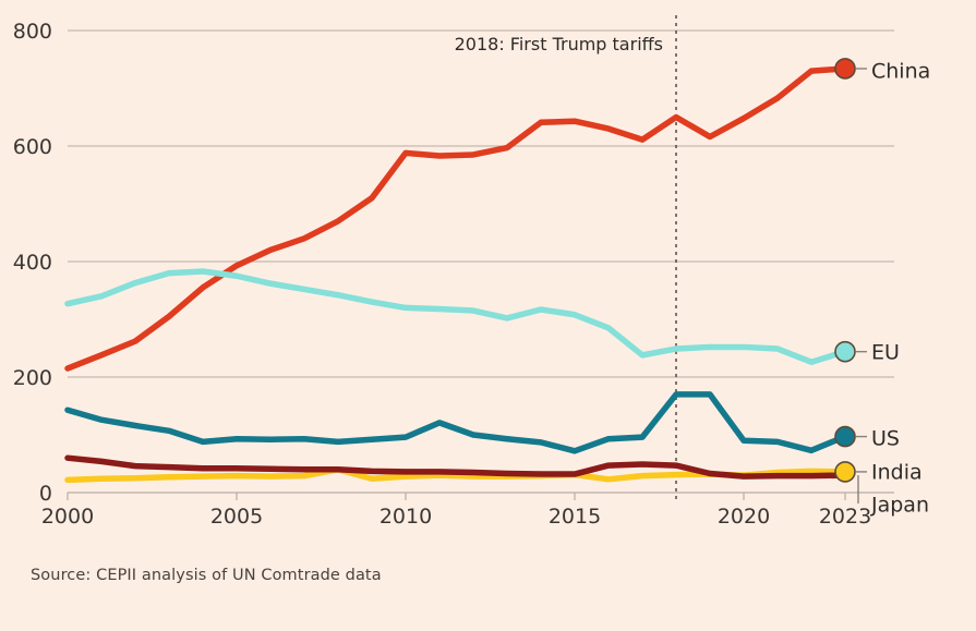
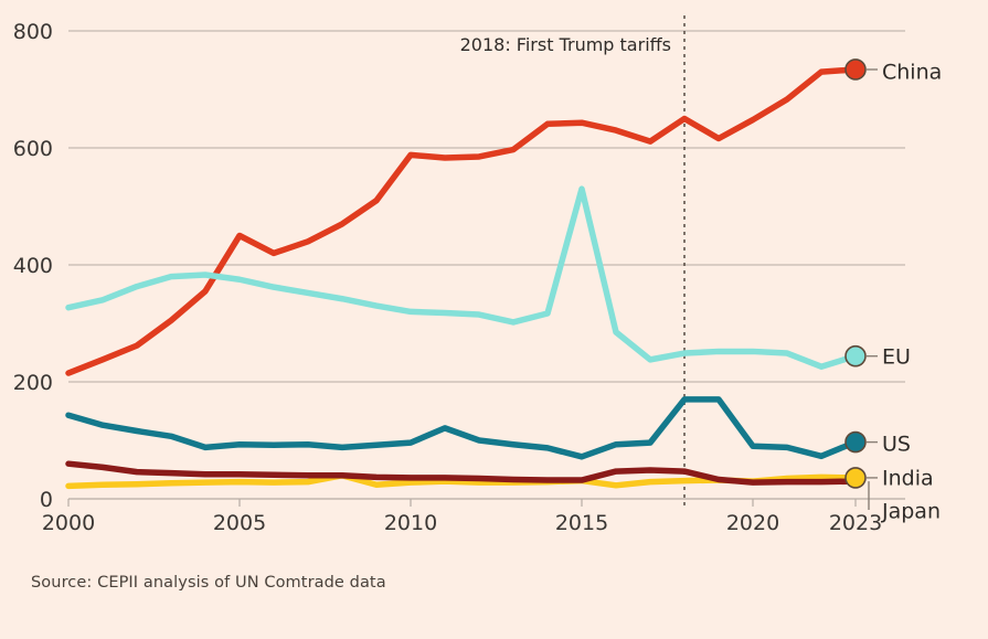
China/2005: 390 -> 450
EU/2015: 310 -> 530
